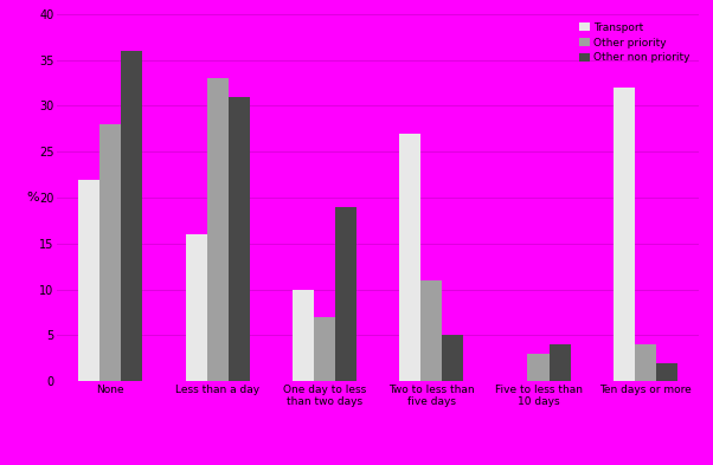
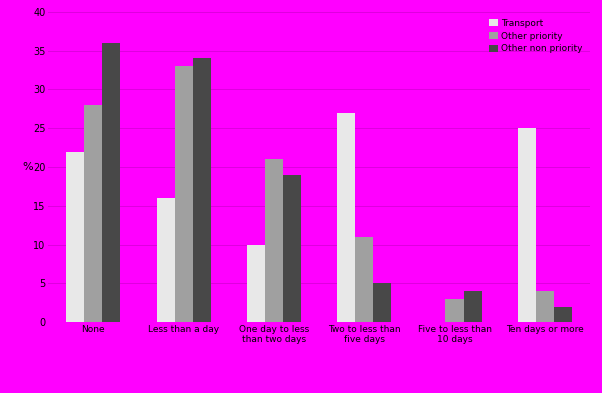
Other non priority/Less than a day: 31 -> 34
Other priority/One day to less than two days: 7 -> 21
Transport/Ten days or more: 32 -> 25
